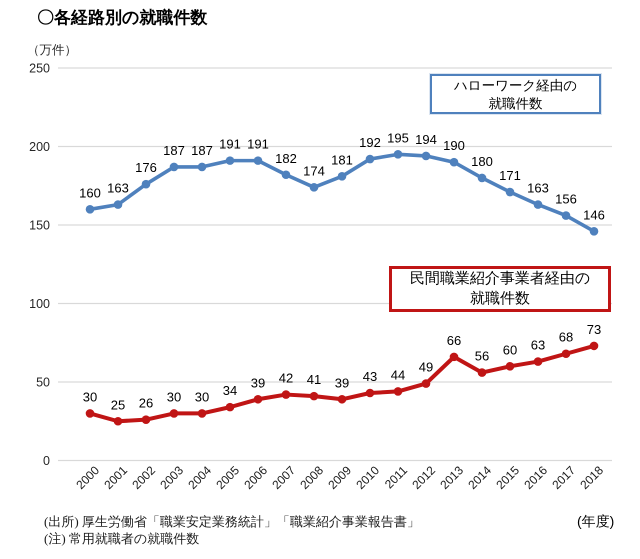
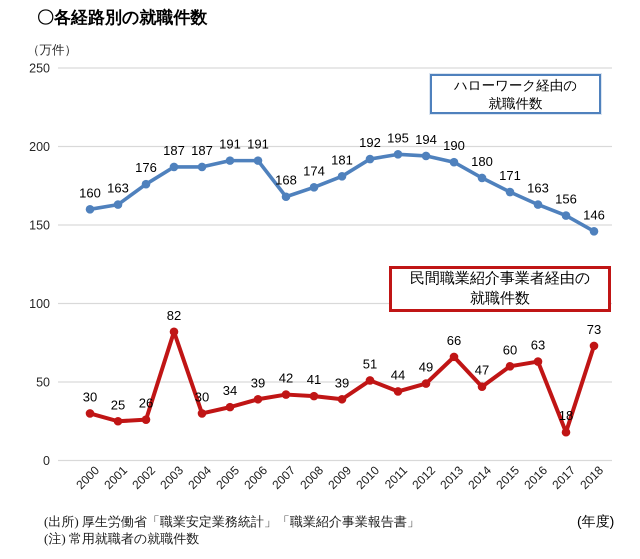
民間職業紹介事業者経由の就職件数/2003: 30 -> 82
ハローワーク経由の就職件数/2007: 182 -> 168
民間職業紹介事業者経由の就職件数/2010: 43 -> 51
民間職業紹介事業者経由の就職件数/2014: 56 -> 47
民間職業紹介事業者経由の就職件数/2017: 68 -> 18
